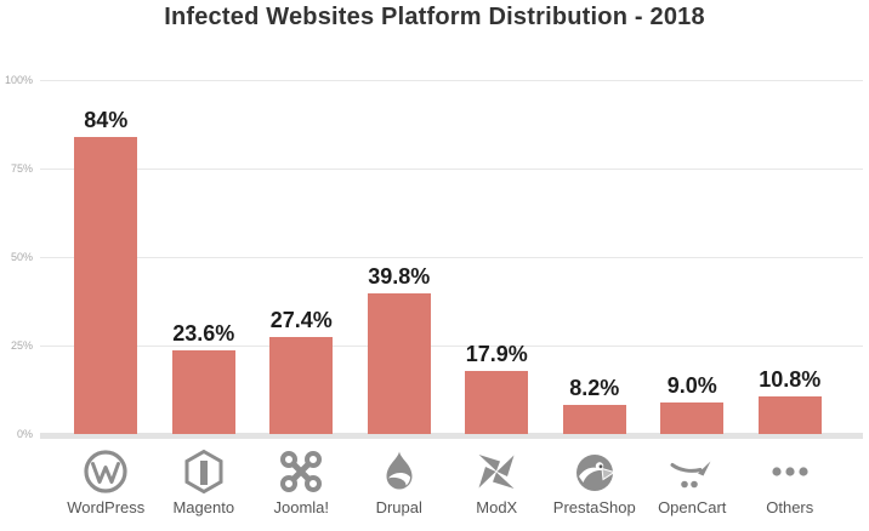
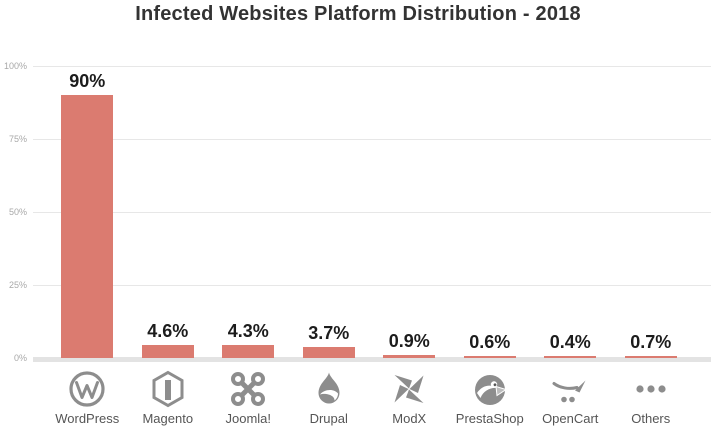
WordPress: 84% -> 90%
Magento: 23.6% -> 4.6%
Joomla!: 27.4% -> 4.3%
Drupal: 39.8% -> 3.7%
ModX: 17.9% -> 0.9%
PrestaShop: 8.2% -> 0.6%
OpenCart: 9.0% -> 0.4%
Others: 10.8% -> 0.7%
